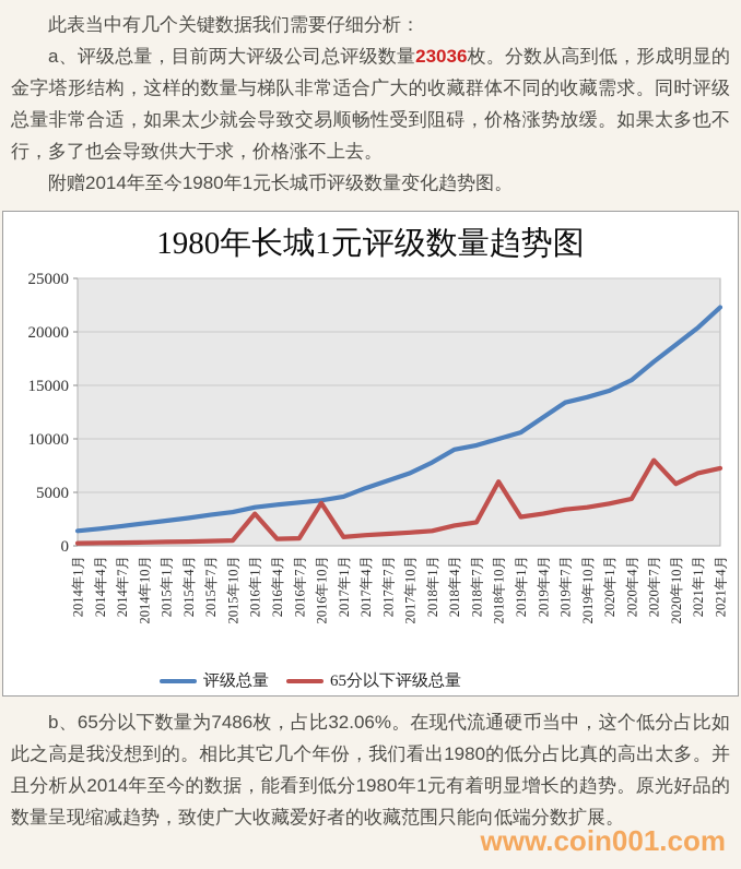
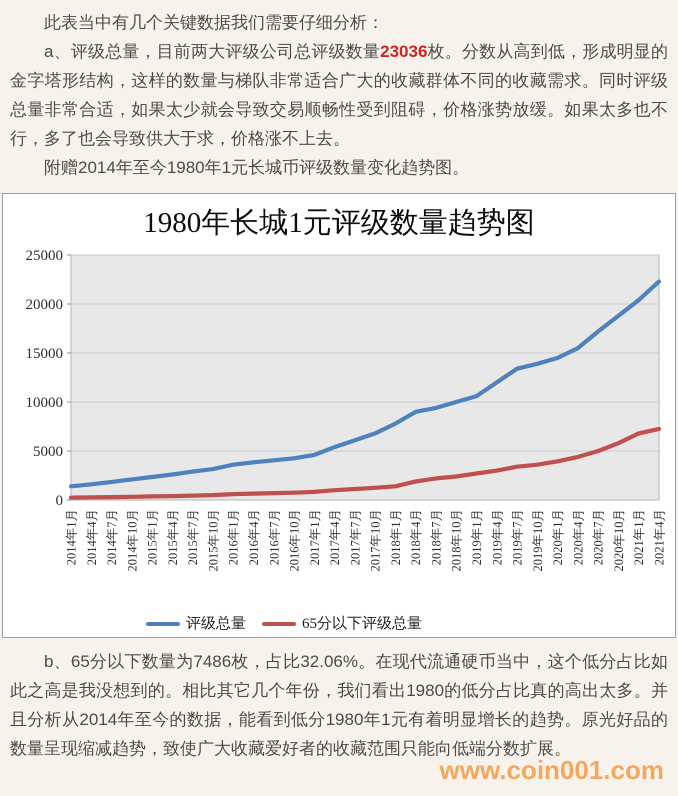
65分以下评级总量/2016年1月: 3000 -> 1000
65分以下评级总量/2016年10月: 4000 -> 1000
65分以下评级总量/2018年10月: 6000 -> 2000
65分以下评级总量/2020年7月: 8000 -> 5000
